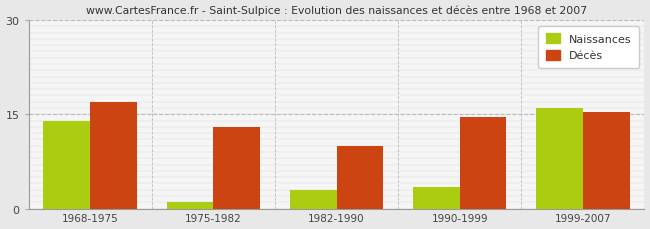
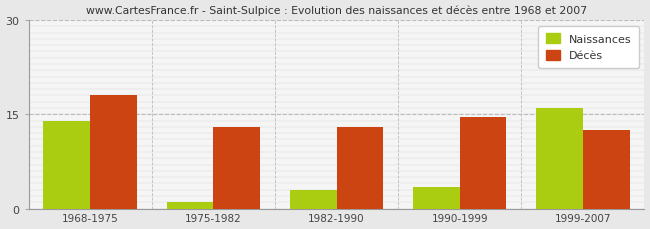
Décès/1968-1975: 17.0 -> 18.0
Décès/1982-1990: 10.0 -> 13.0
Décès/1999-2007: 15.4 -> 12.5
